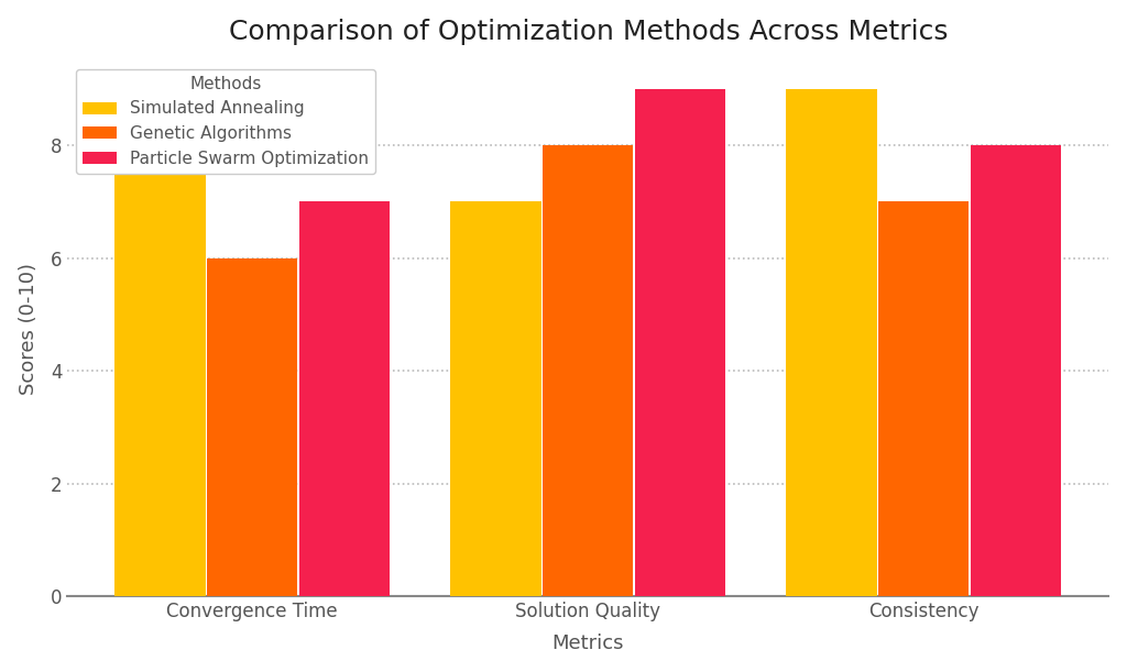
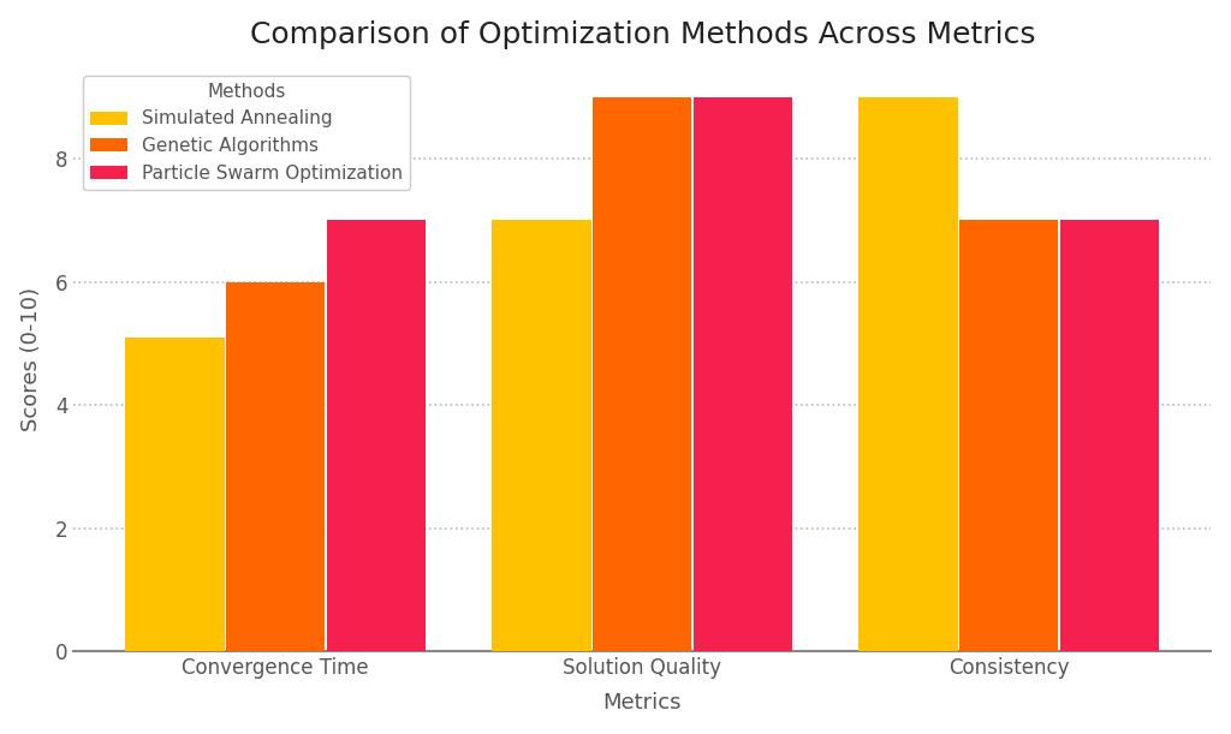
Simulated Annealing/Convergence Time: 7.5 -> 5.1
Genetic Algorithms/Solution Quality: 8 -> 9
Particle Swarm Optimization/Consistency: 8 -> 7
